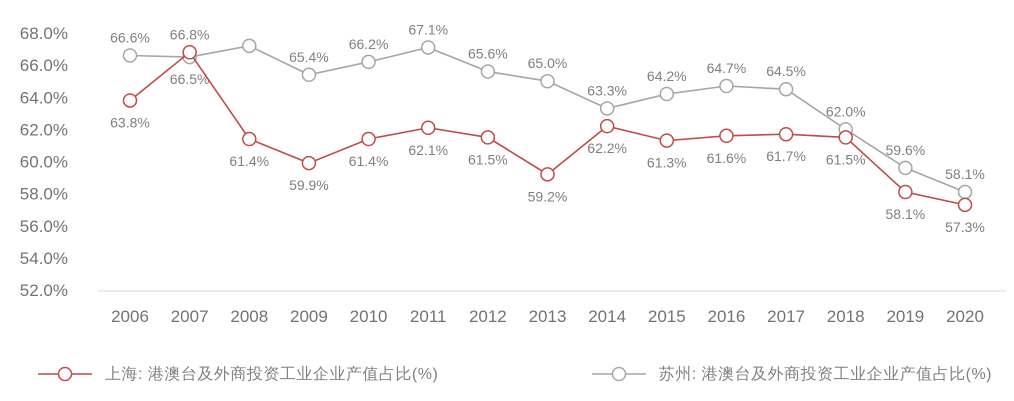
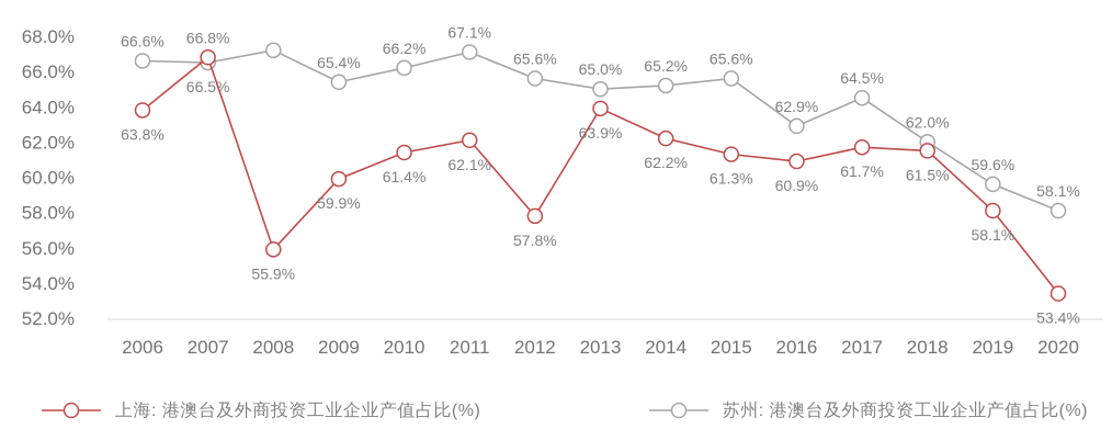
上海: 港澳台及外商投资工业企业产值占比(%)/2008: 61.4% -> 55.9%
上海: 港澳台及外商投资工业企业产值占比(%)/2012: 61.5% -> 57.8%
上海: 港澳台及外商投资工业企业产值占比(%)/2013: 59.2% -> 63.9%
苏州: 港澳台及外商投资工业企业产值占比(%)/2014: 63.3% -> 65.2%
苏州: 港澳台及外商投资工业企业产值占比(%)/2015: 64.2% -> 65.6%
上海: 港澳台及外商投资工业企业产值占比(%)/2016: 61.6% -> 60.9%
苏州: 港澳台及外商投资工业企业产值占比(%)/2016: 64.7% -> 62.9%
上海: 港澳台及外商投资工业企业产值占比(%)/2020: 57.3% -> 53.4%
